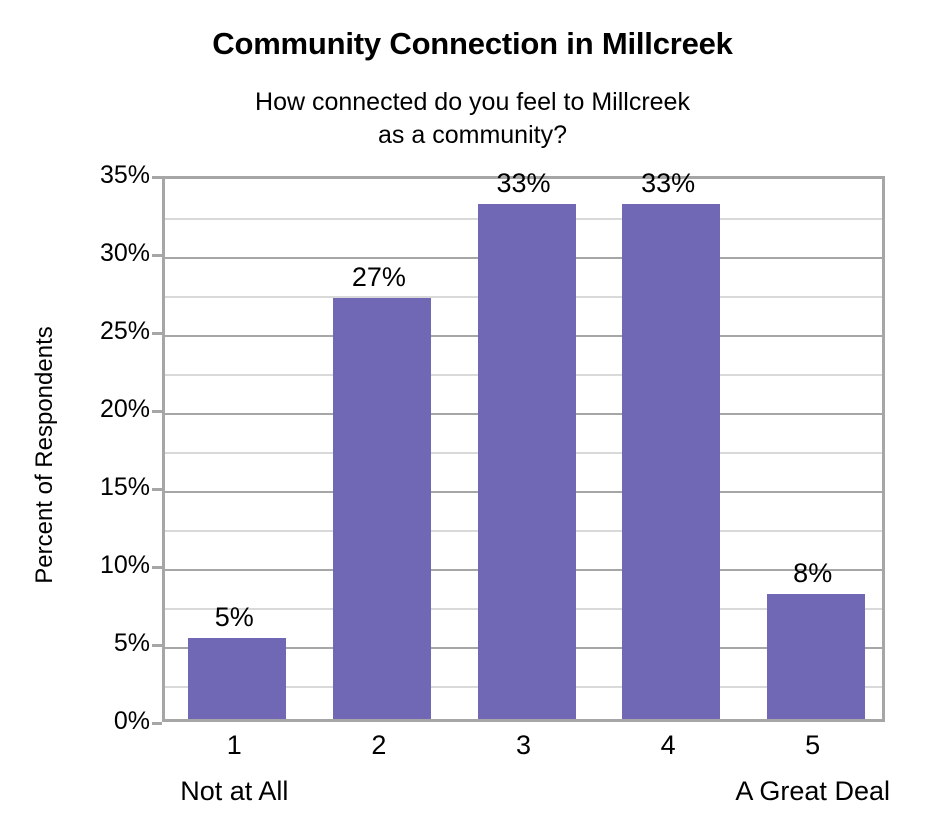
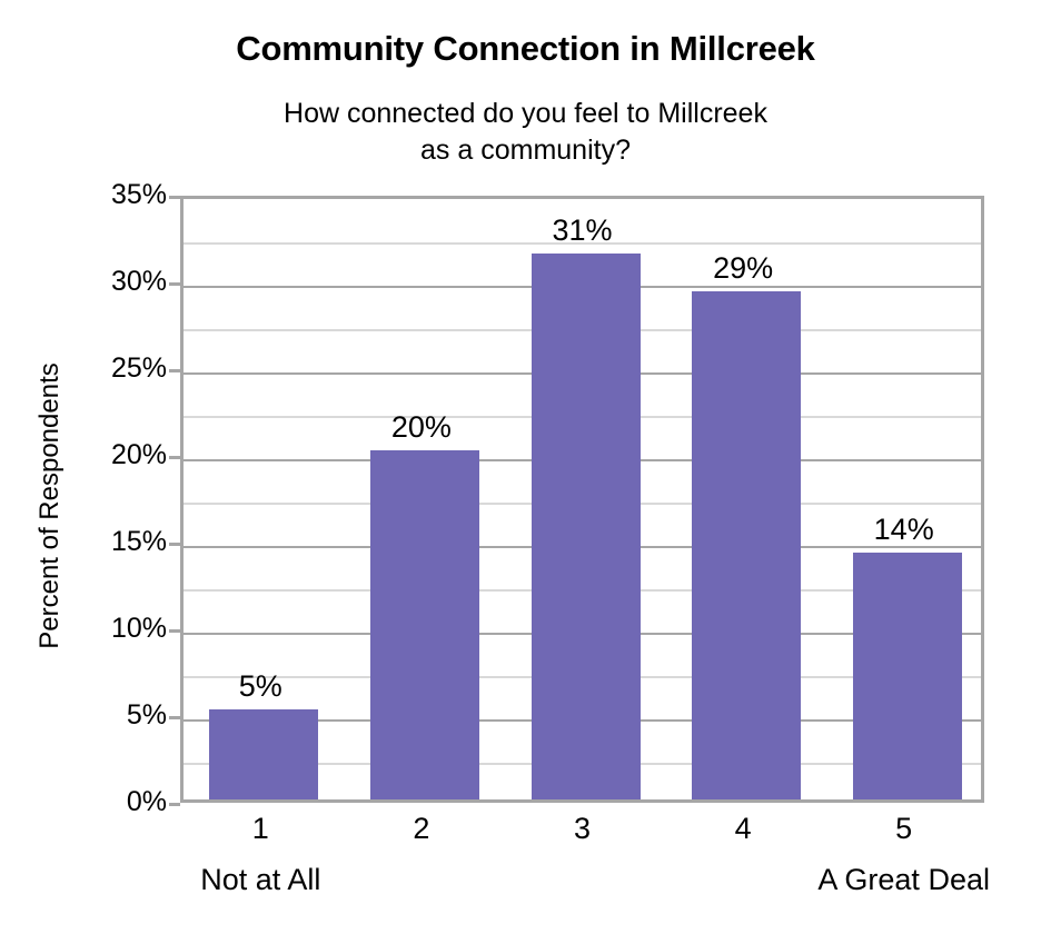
2: 27% -> 20%
3: 33% -> 31%
4: 33% -> 29%
5: 8% -> 14%
